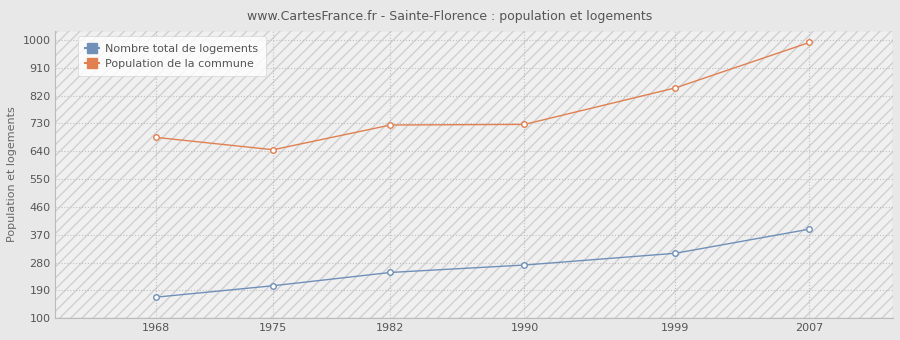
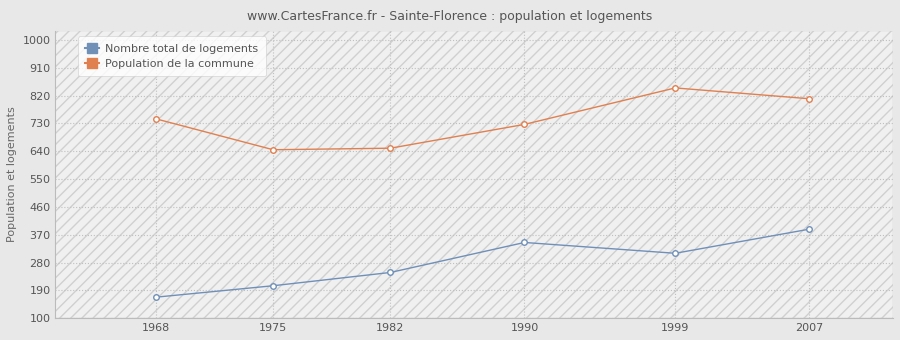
Population de la commune/1968: 685 -> 745
Population de la commune/1982: 725 -> 650
Nombre total de logements/1990: 272 -> 345
Population de la commune/2007: 992 -> 810
